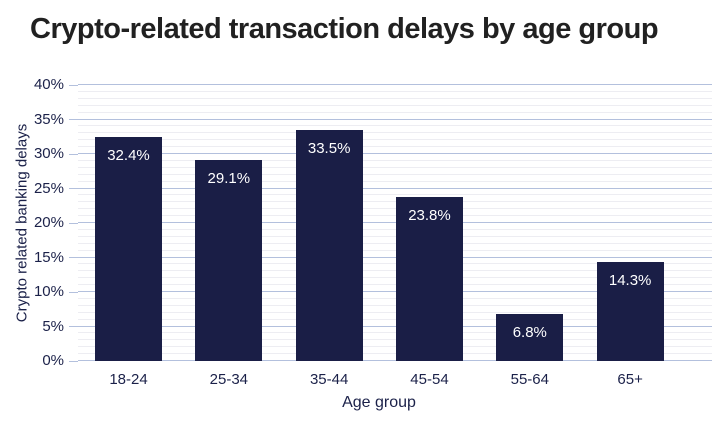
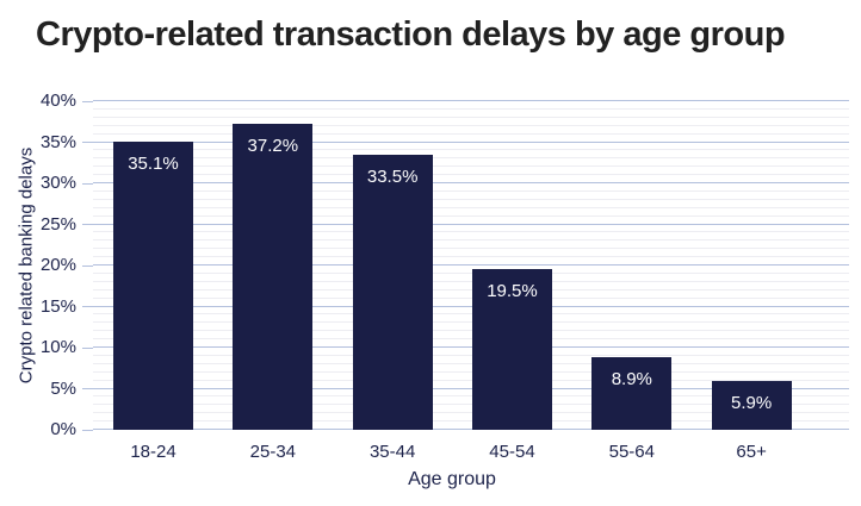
18-24: 32.4% -> 35.1%
25-34: 29.1% -> 37.2%
45-54: 23.8% -> 19.5%
55-64: 6.8% -> 8.9%
65+: 14.3% -> 5.9%
